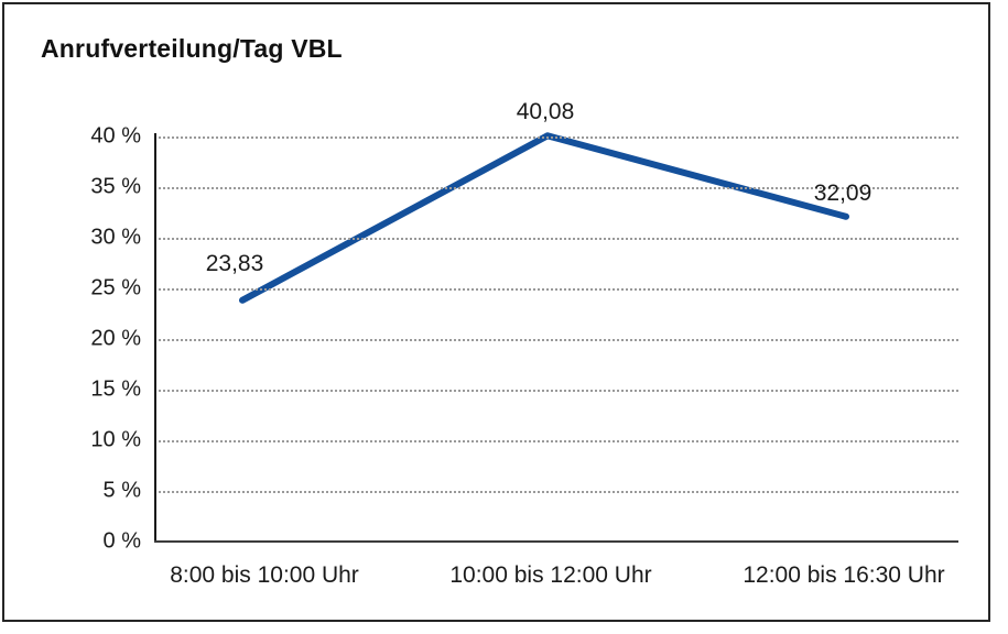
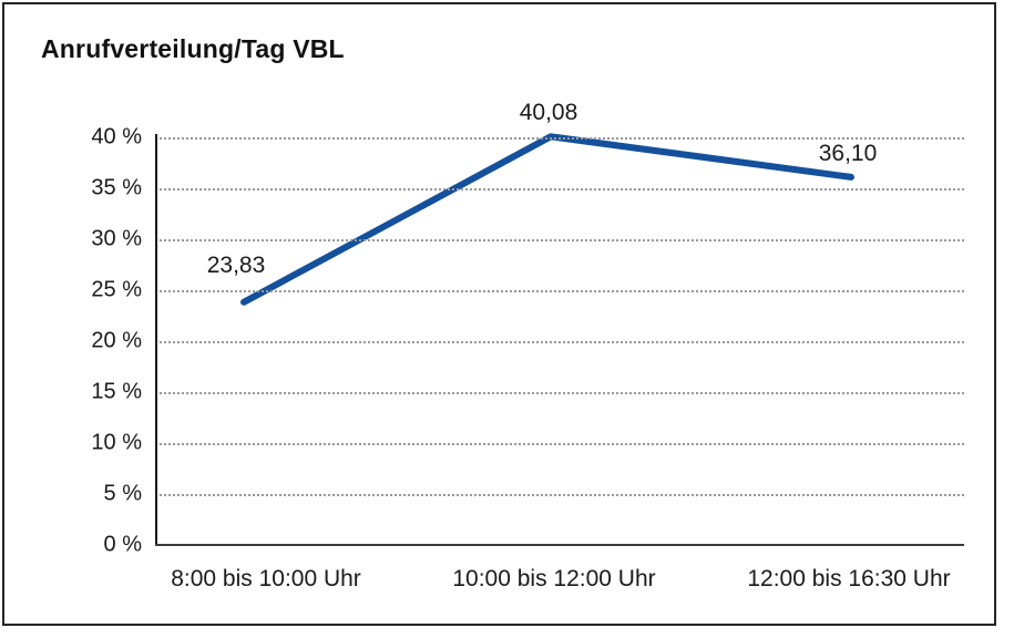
12:00 bis 16:30 Uhr: 32,09 -> 36,10
